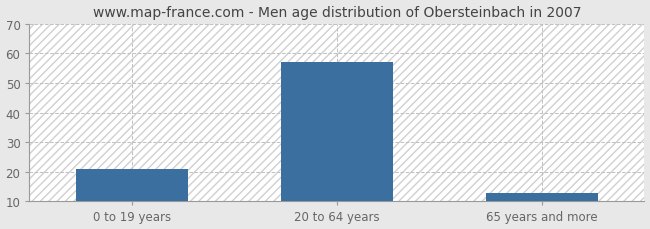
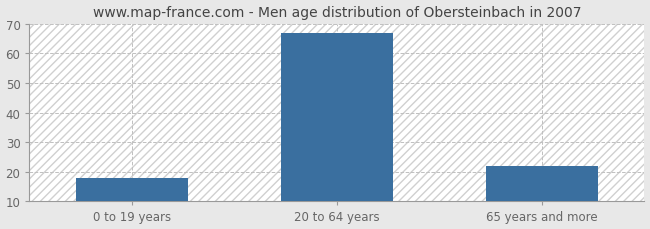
0 to 19 years: 21 -> 18
20 to 64 years: 57 -> 67
65 years and more: 13 -> 22
